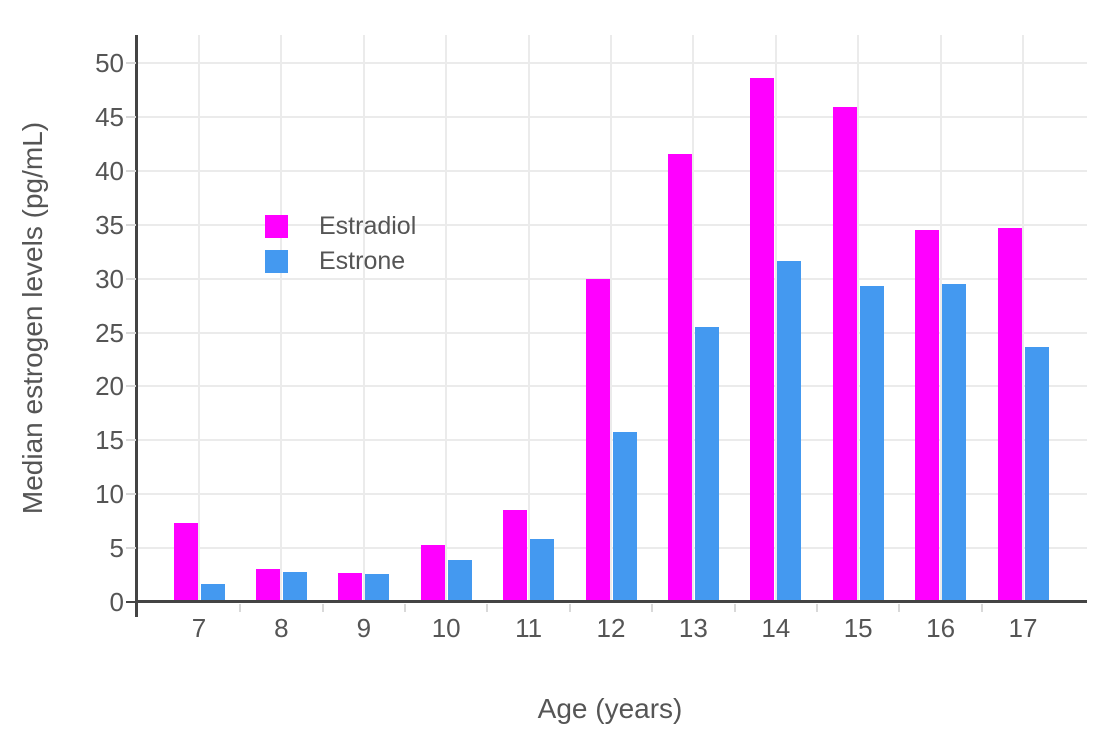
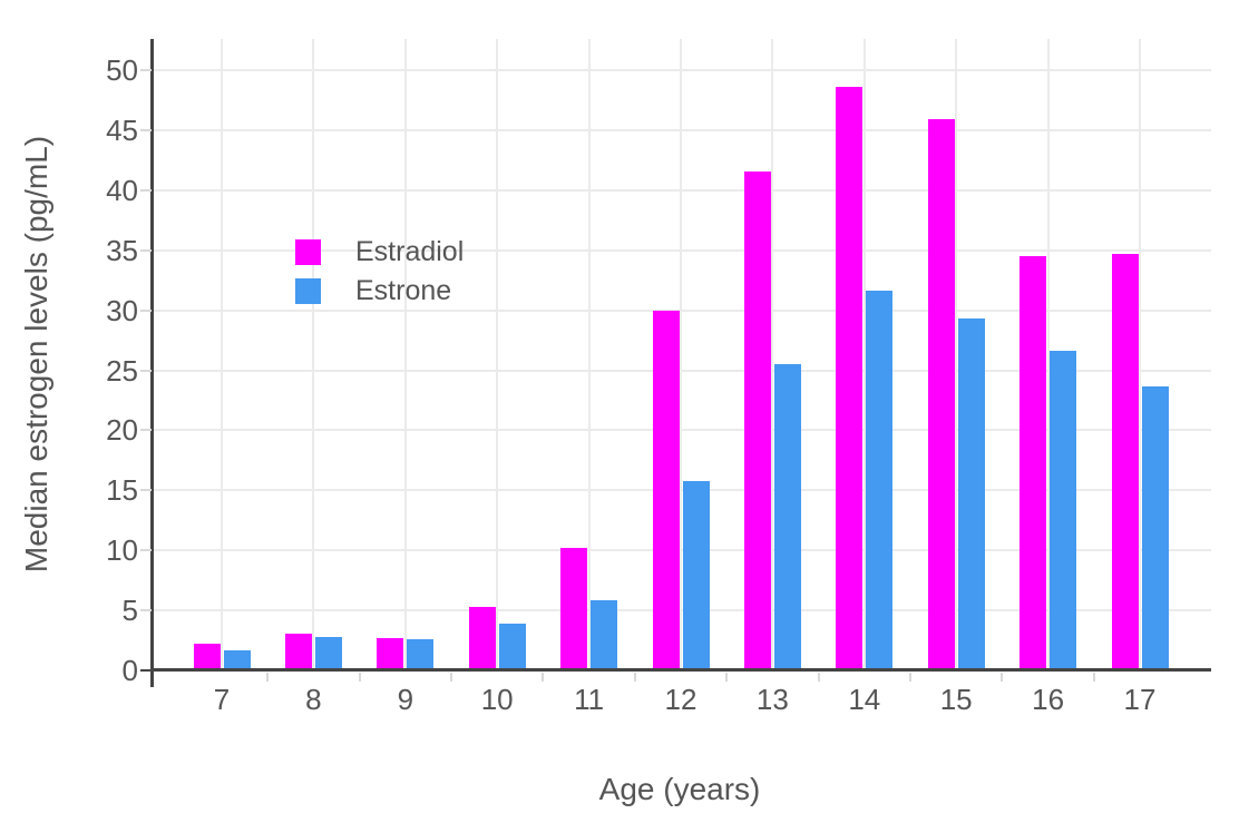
Estradiol/7: 7.3 -> 2.2
Estradiol/11: 8.5 -> 10.2
Estrone/16: 29.5 -> 26.6
